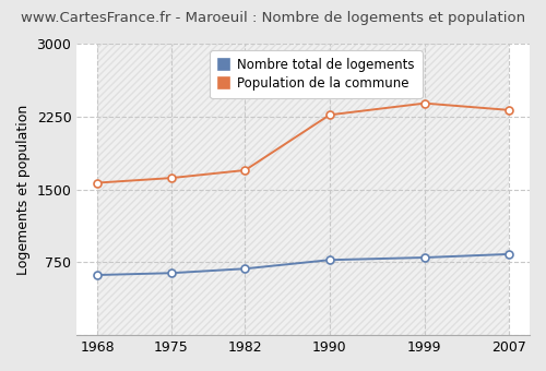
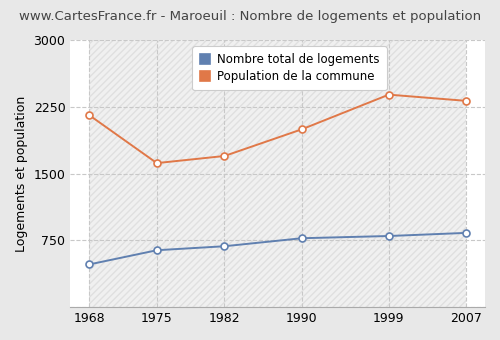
Nombre total de logements/1968: 620 -> 480
Population de la commune/1968: 1570 -> 2160
Population de la commune/1990: 2270 -> 2000
